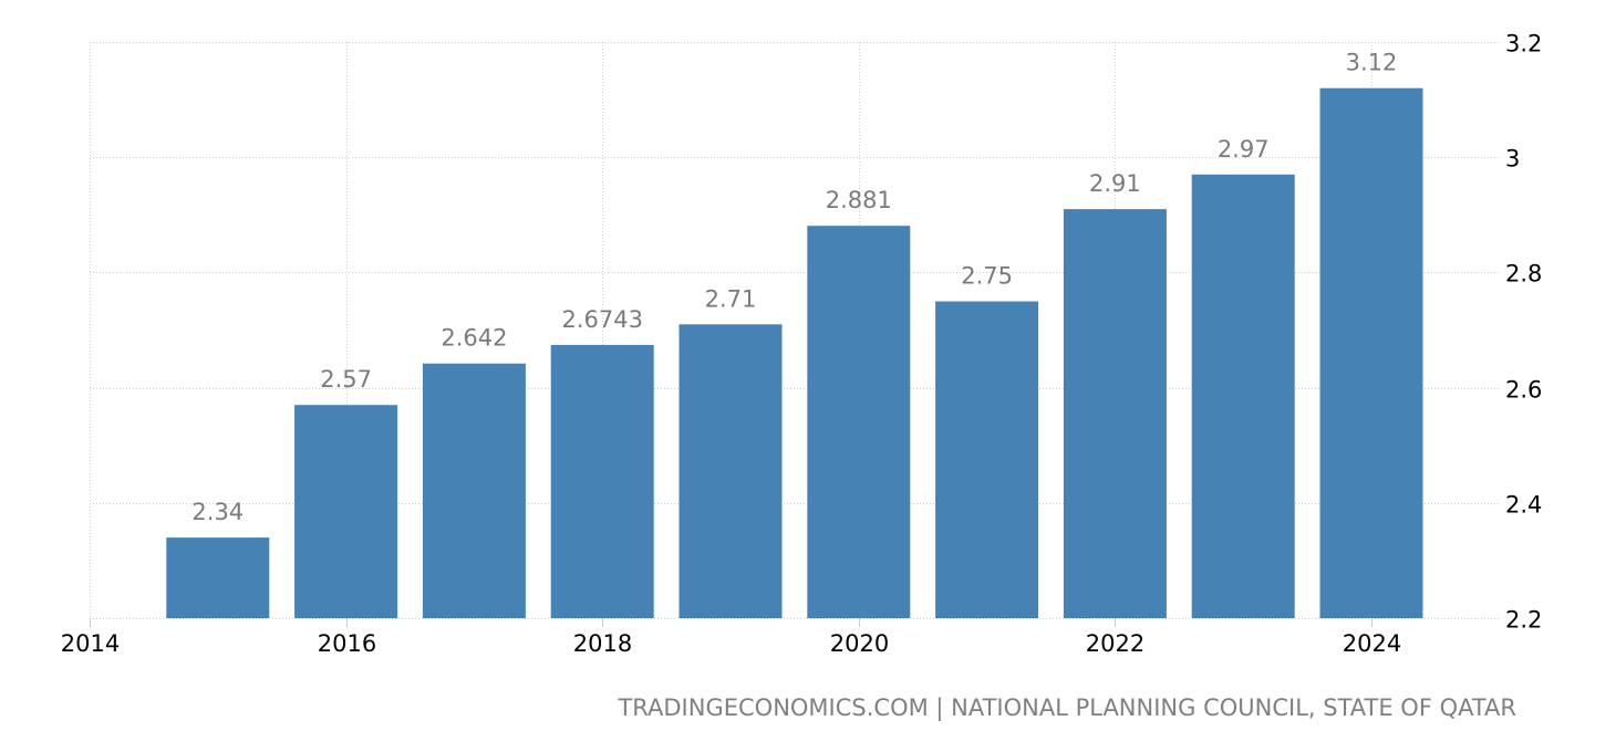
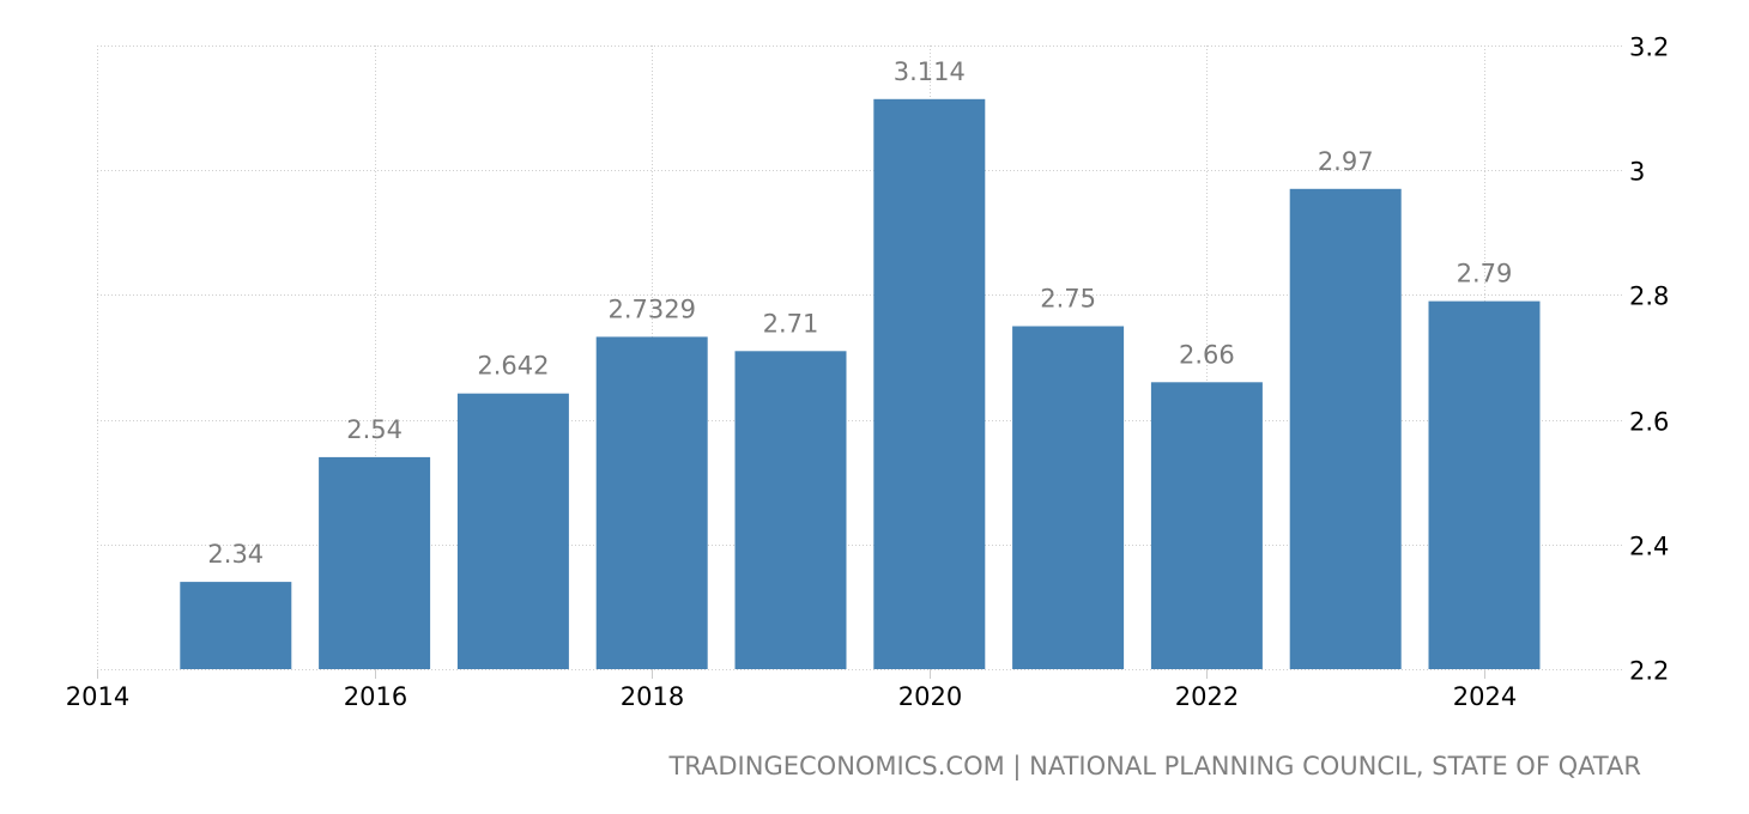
2016: 2.57 -> 2.54
2018: 2.6743 -> 2.7329
2020: 2.881 -> 3.114
2022: 2.91 -> 2.66
2024: 3.12 -> 2.79
